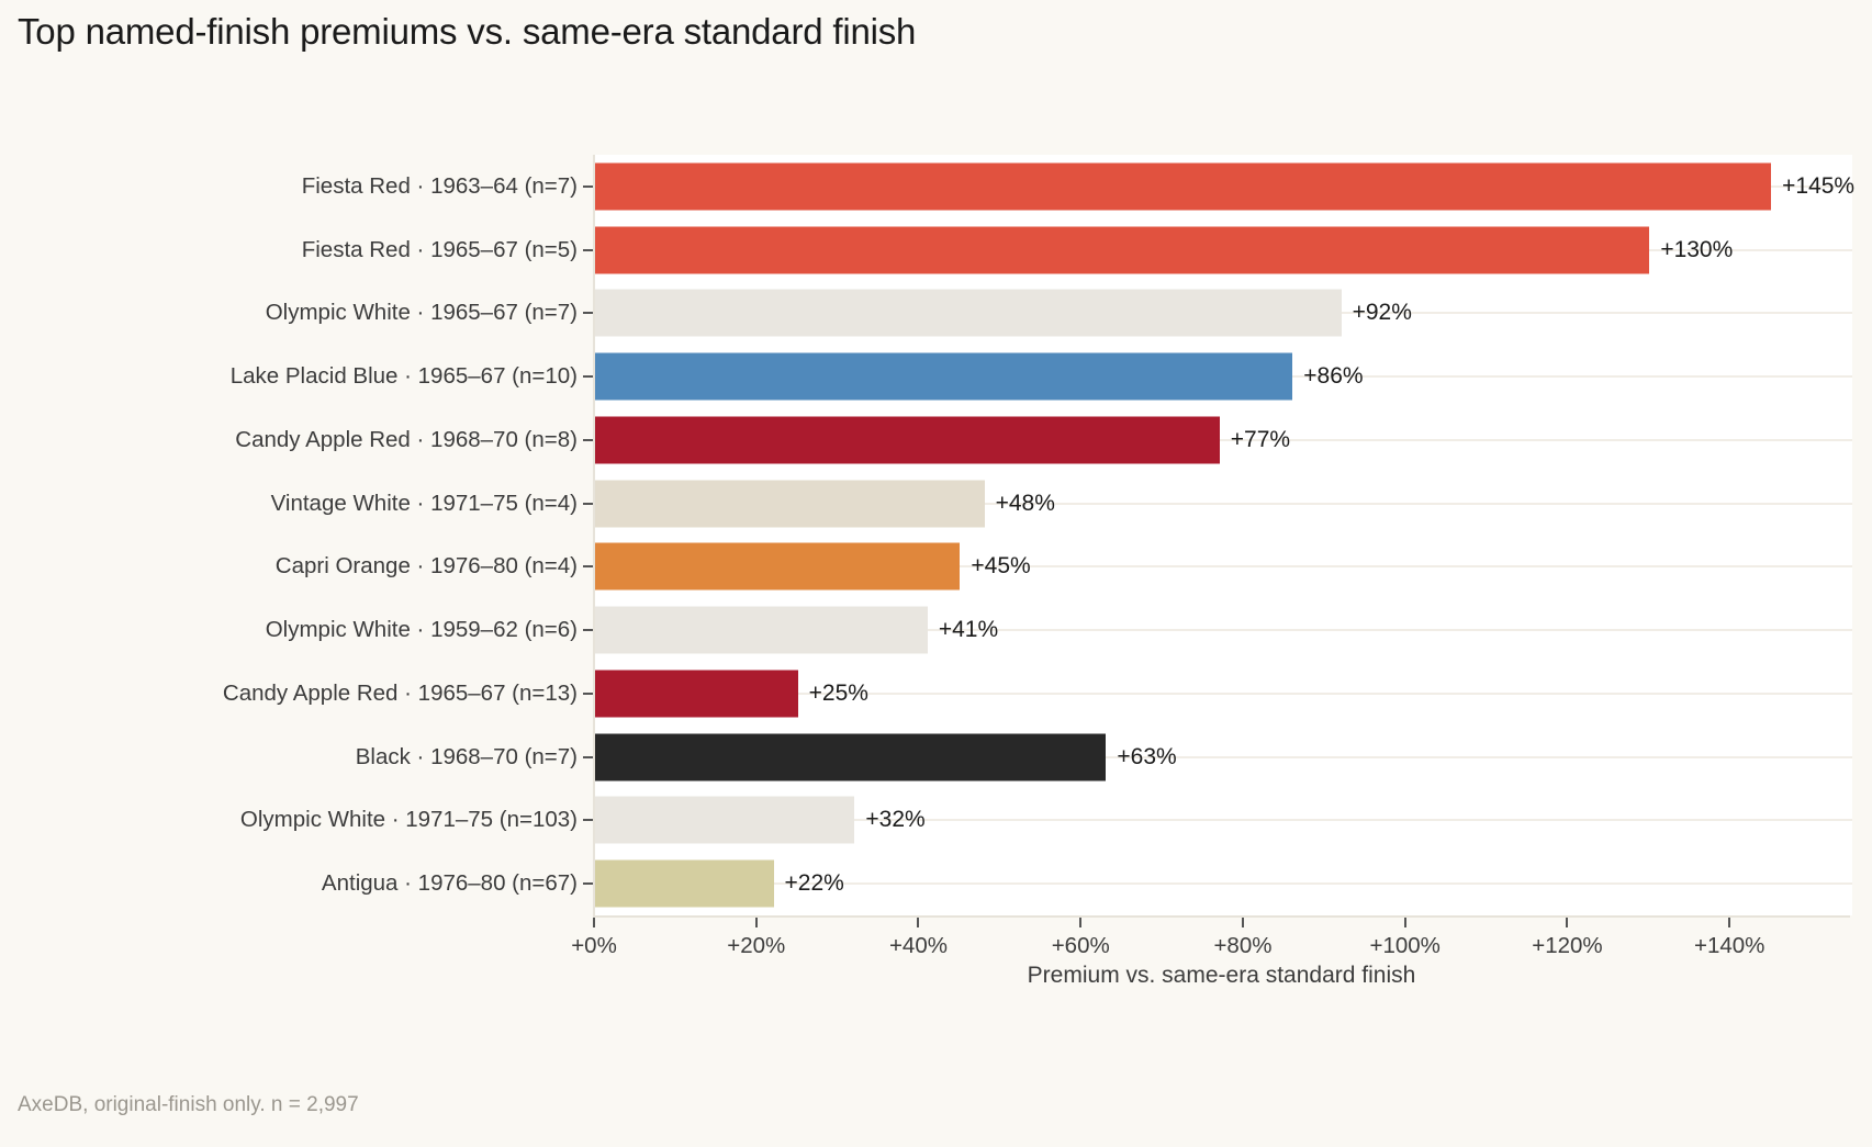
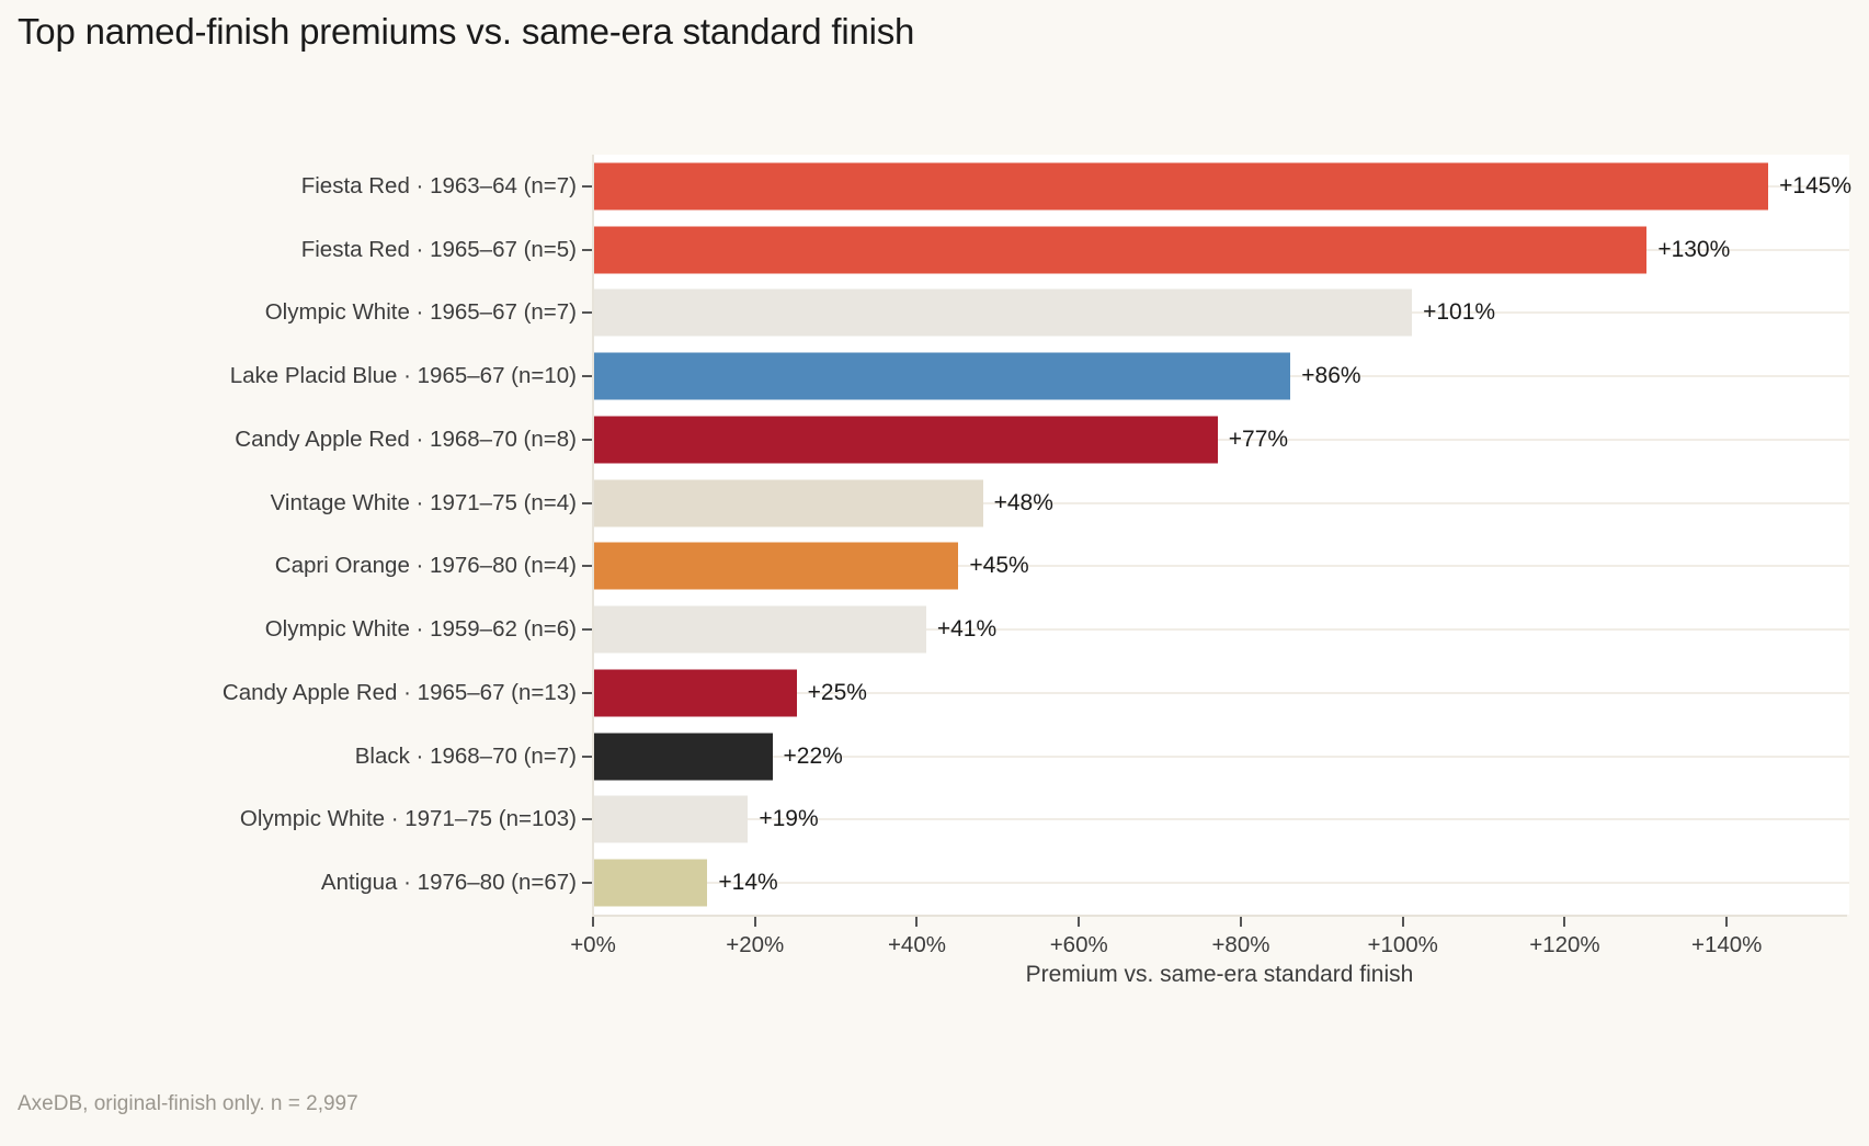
Olympic White · 1965–67 (n=7): +92% -> +101%
Black · 1968–70 (n=7): +63% -> +22%
Olympic White · 1971–75 (n=103): +32% -> +19%
Antigua · 1976–80 (n=67): +22% -> +14%
